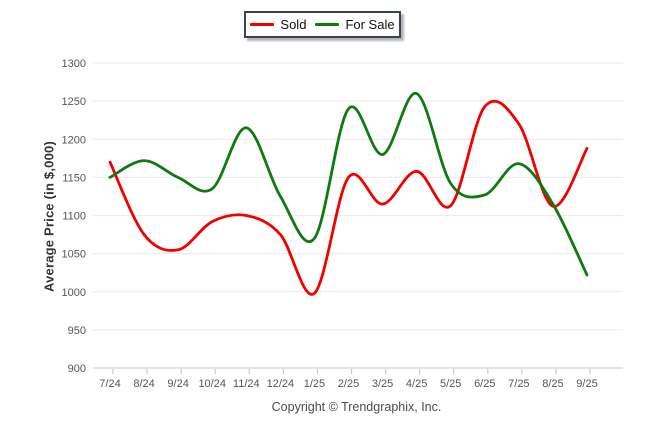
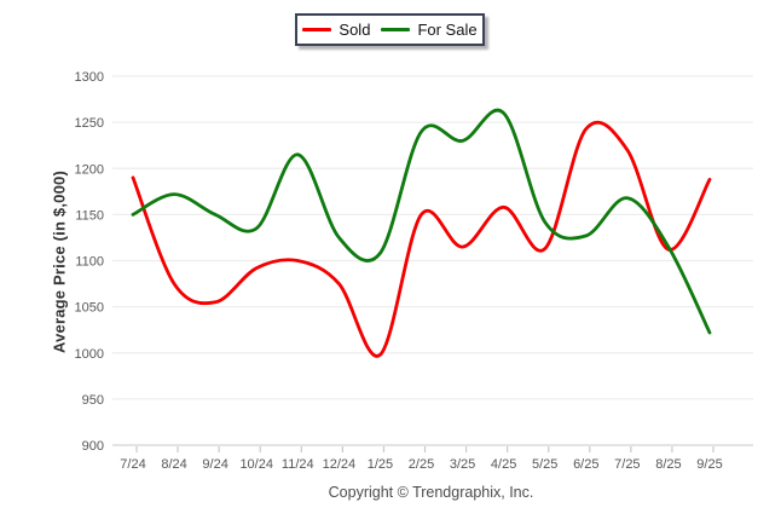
Sold/7/24: 1170 -> 1190
For Sale/1/25: 1070 -> 1110
For Sale/3/25: 1180 -> 1230
